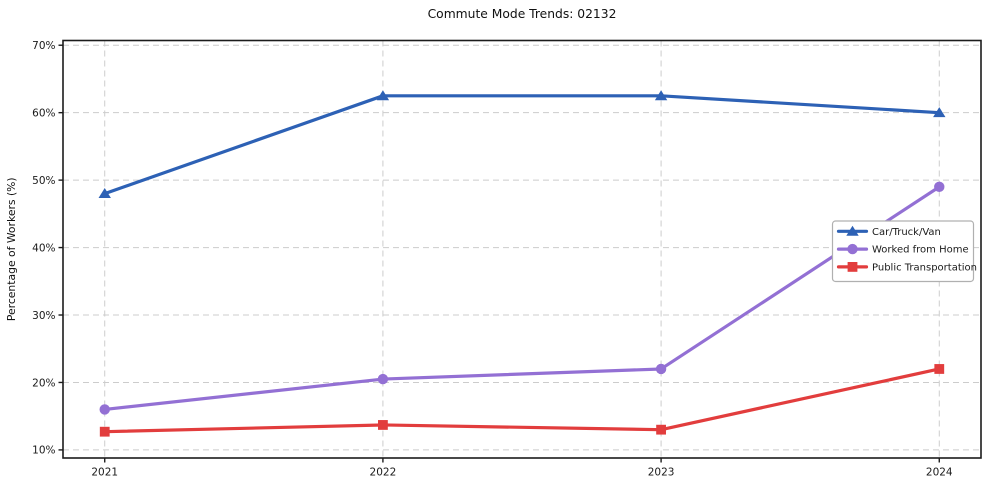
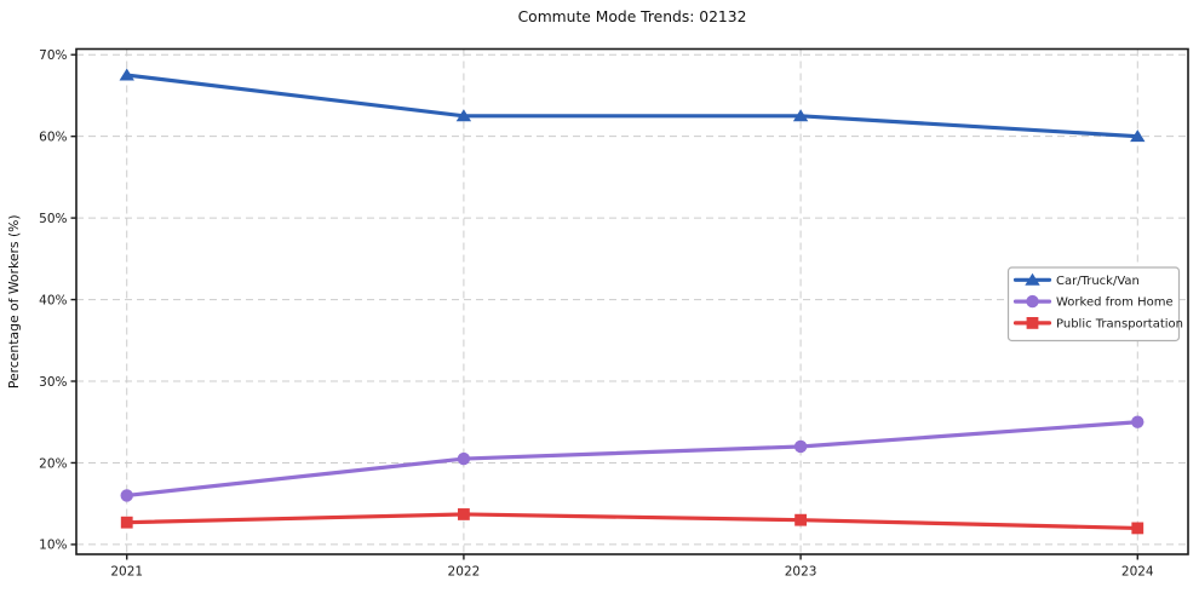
Car/Truck/Van/2021: 48% -> 68%
Worked from Home/2024: 49% -> 25%
Public Transportation/2024: 22% -> 12%
